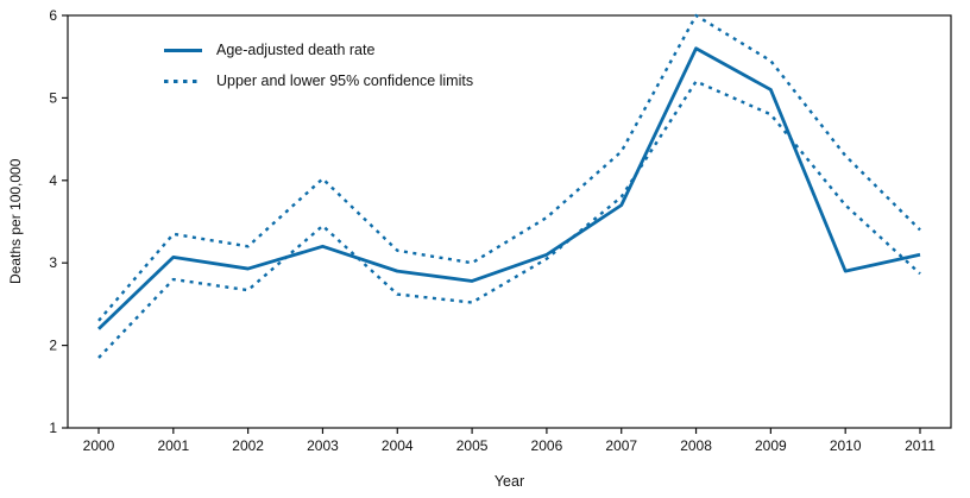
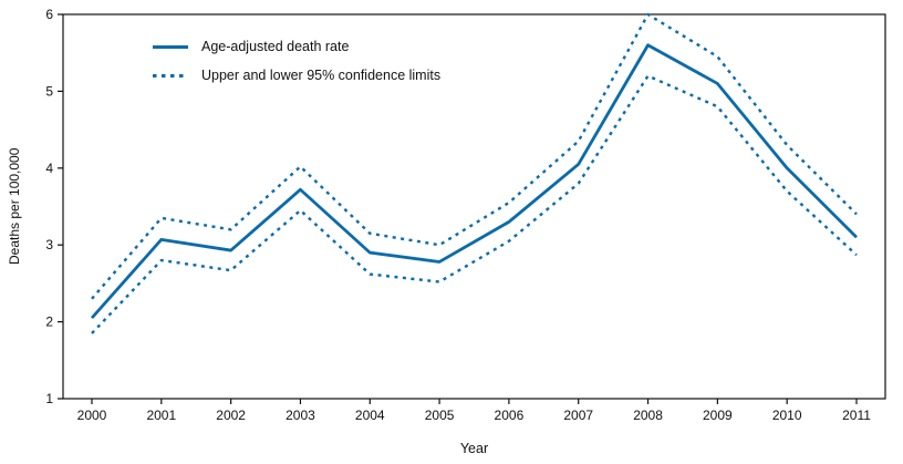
Age-adjusted death rate/2000: 2.2 -> 2.0
Age-adjusted death rate/2003: 3.2 -> 3.7
Age-adjusted death rate/2006: 3.1 -> 3.3
Age-adjusted death rate/2007: 3.7 -> 4.0
Age-adjusted death rate/2010: 2.9 -> 4.0
